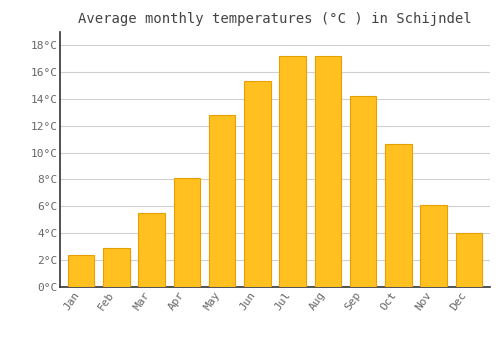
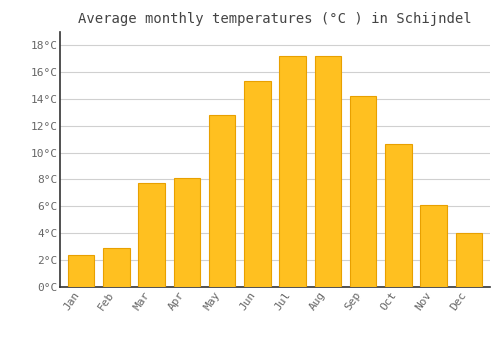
Mar: 5.5°C -> 7.7°C
